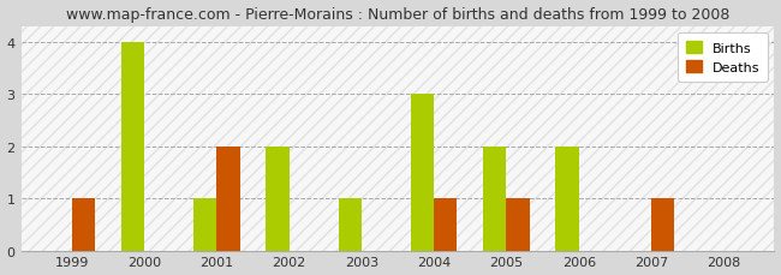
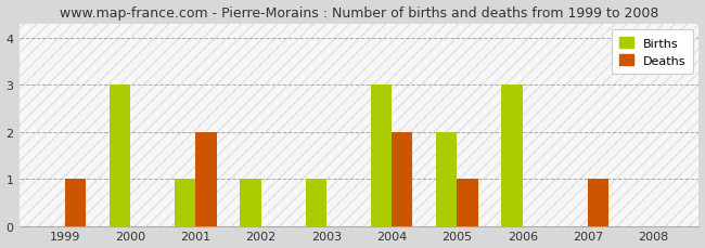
Births/2000: 4 -> 3
Births/2002: 2 -> 1
Deaths/2004: 1 -> 2
Births/2006: 2 -> 3
